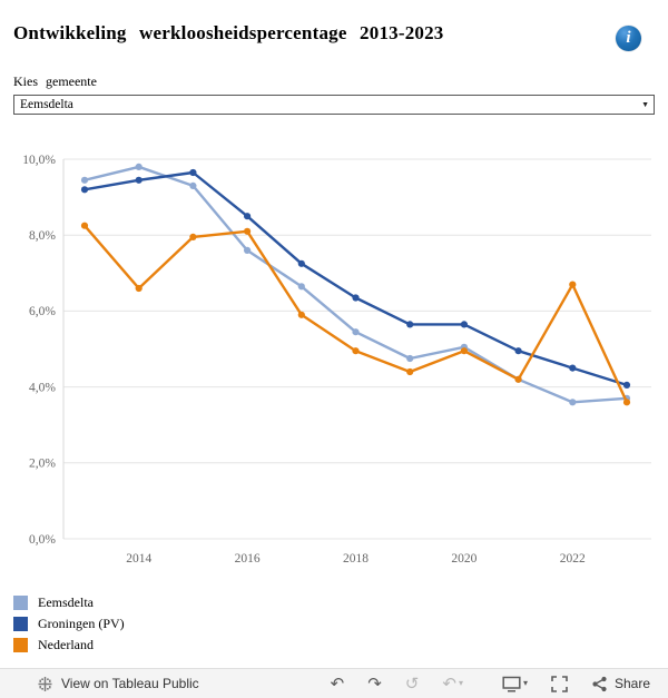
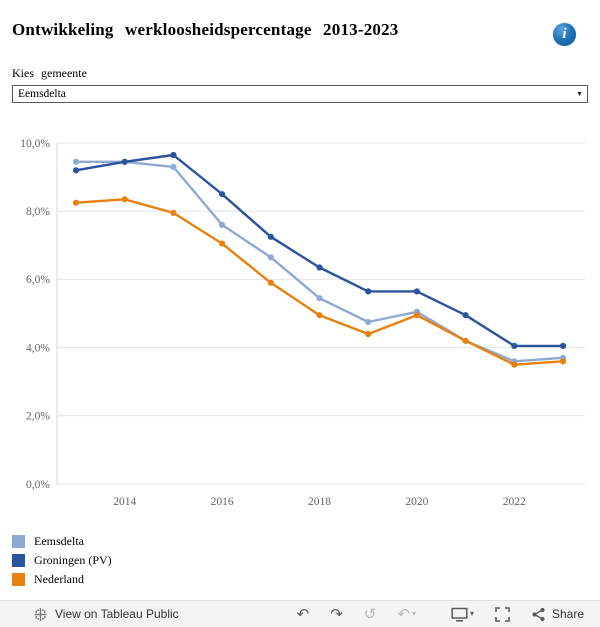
Eemsdelta/2014: 9,8% -> 9,4%
Nederland/2014: 6,6% -> 8,3%
Nederland/2016: 8,1% -> 7,0%
Groningen (PV)/2022: 4,5% -> 4,0%
Nederland/2022: 6,7% -> 3,5%
